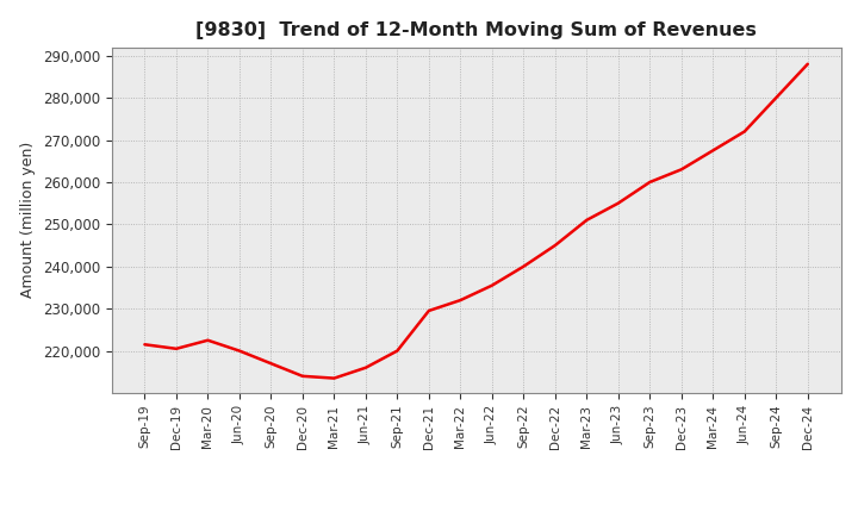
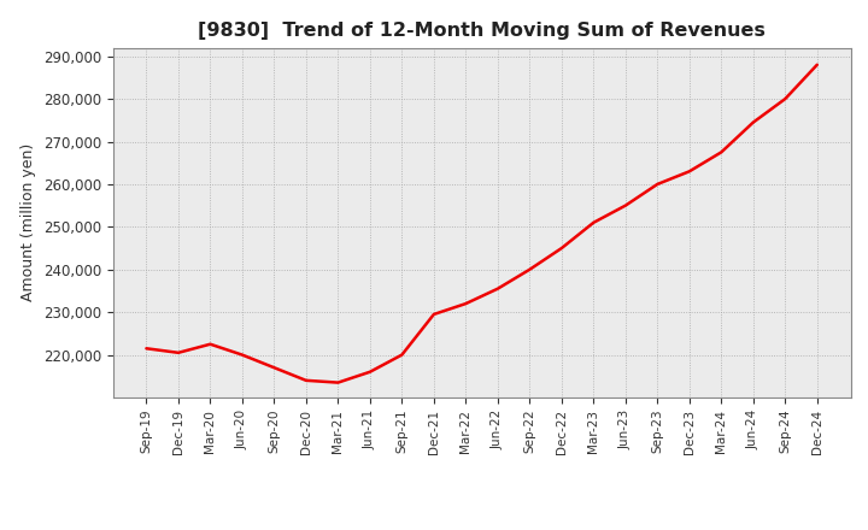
Jun-24: 272,000 -> 274,500
